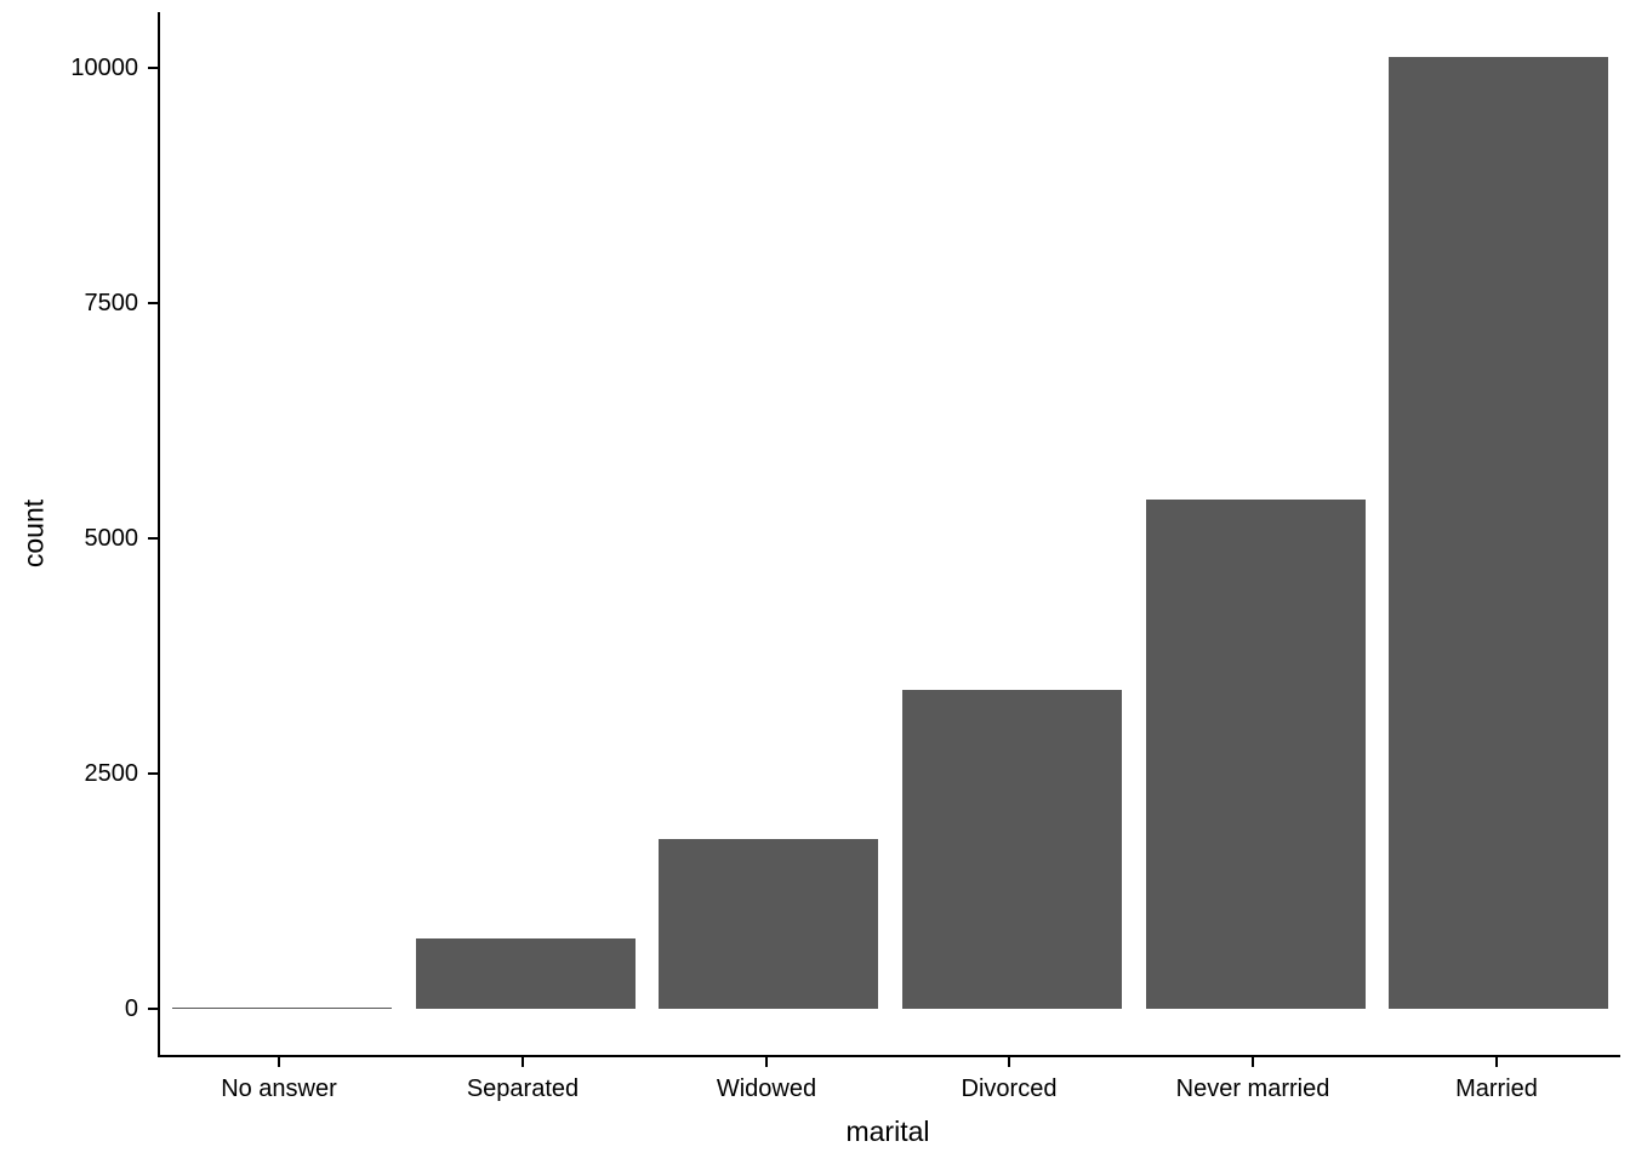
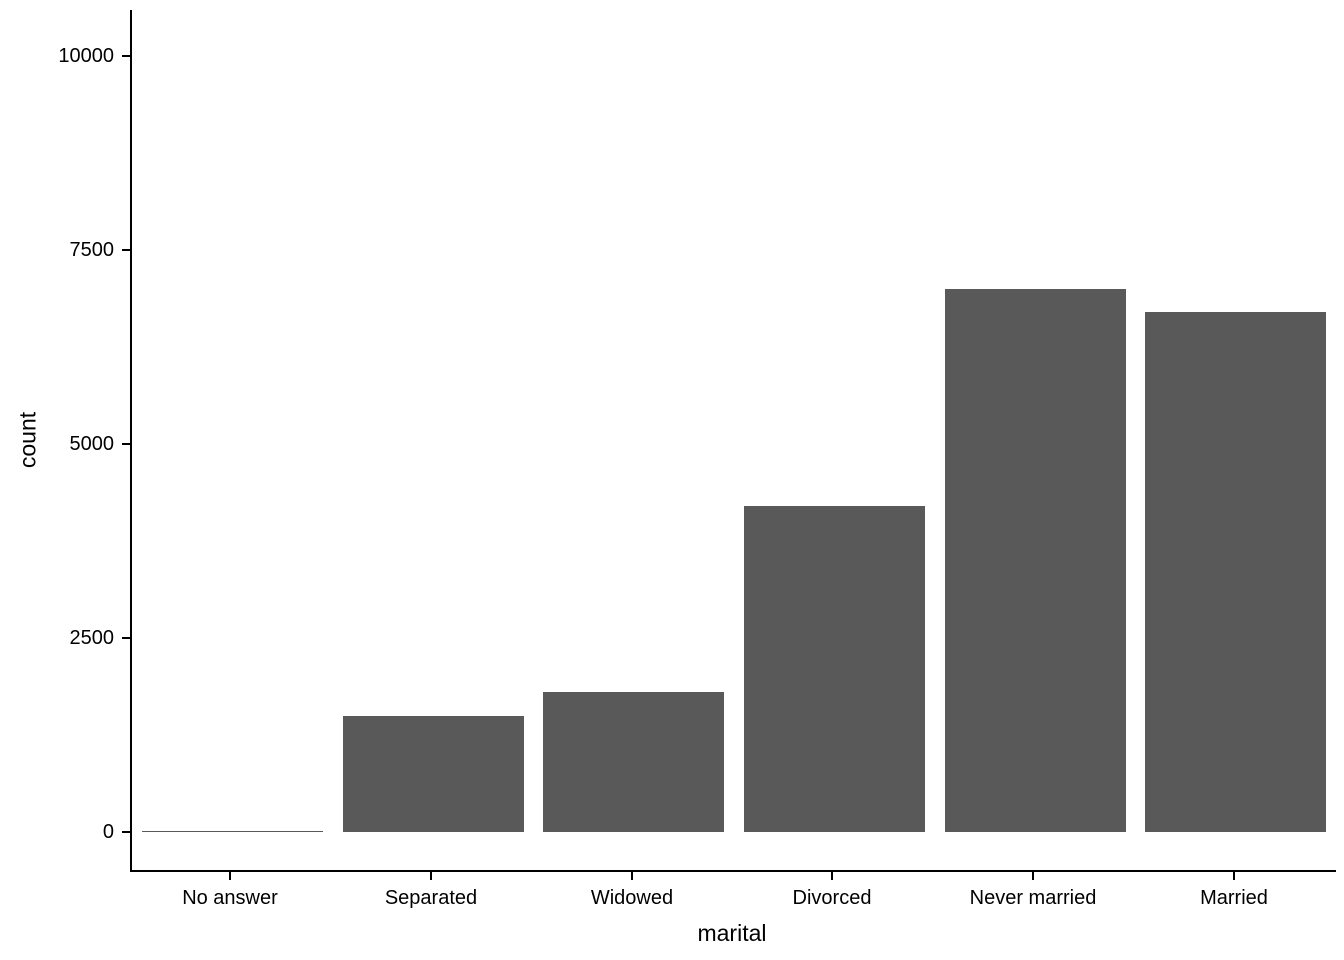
Separated: 700 -> 1500
Divorced: 3400 -> 4200
Never married: 5400 -> 7000
Married: 10100 -> 6700
